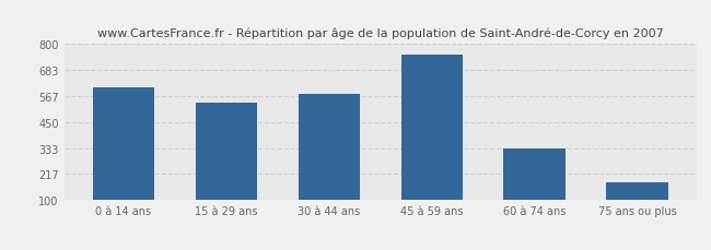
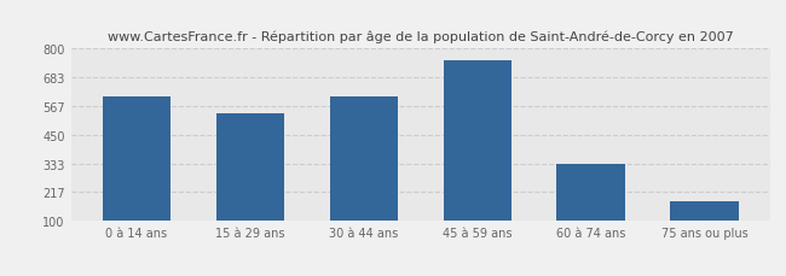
30 à 44 ans: 578 -> 605
